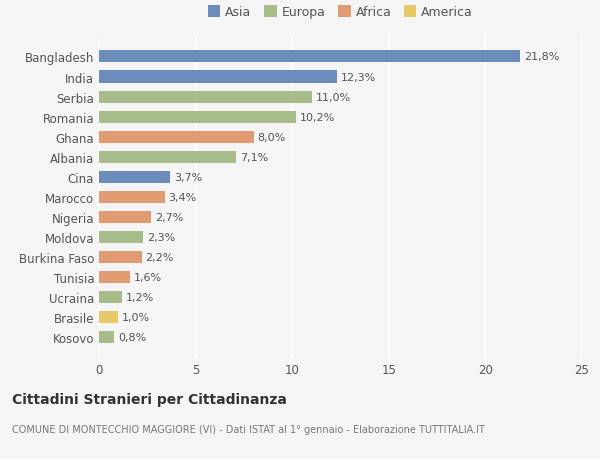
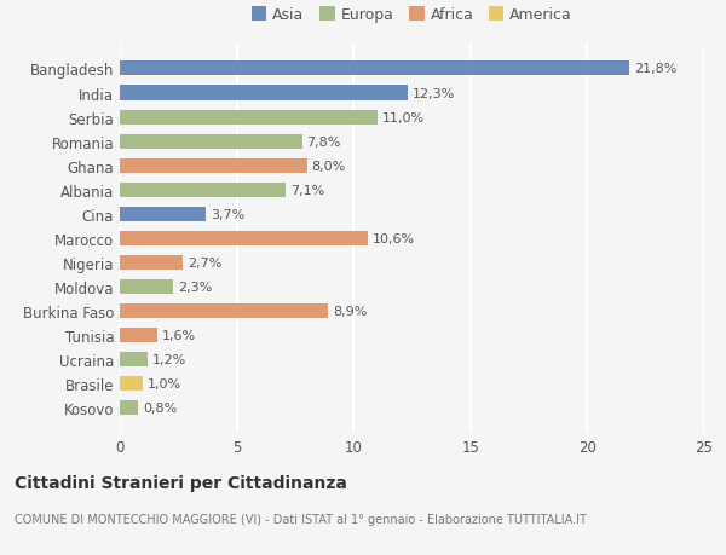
Romania: 10,2% -> 7,8%
Marocco: 3,4% -> 10,6%
Burkina Faso: 2,2% -> 8,9%
